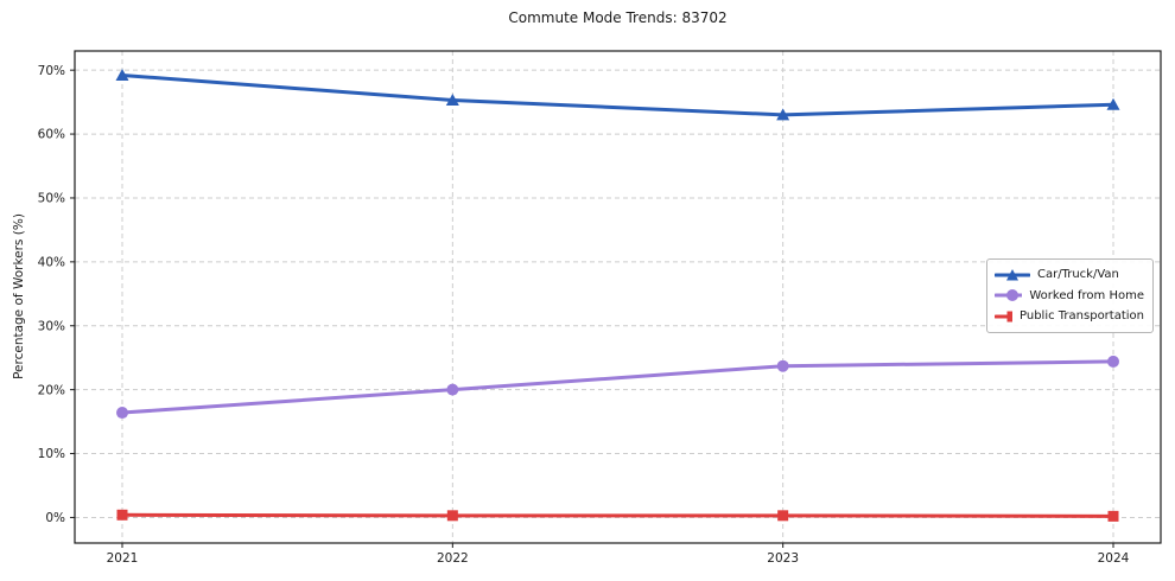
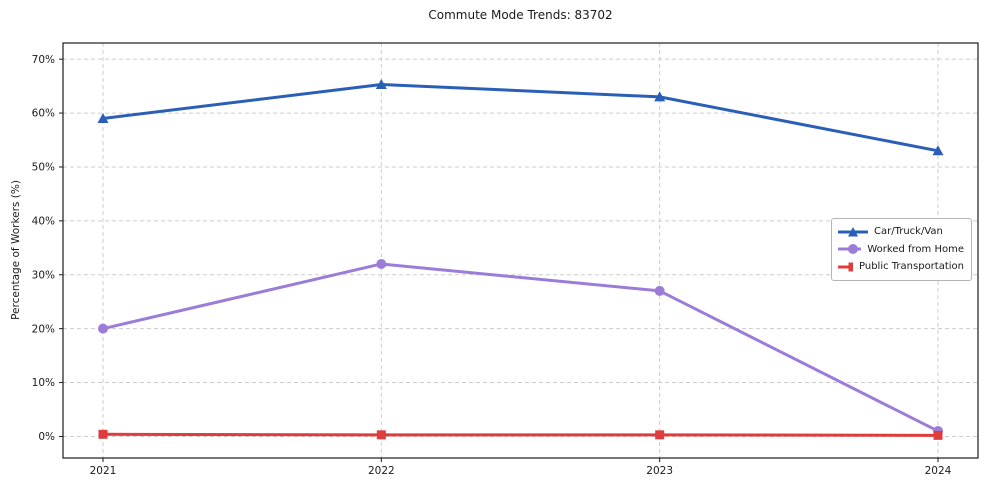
Car/Truck/Van/2021: 69% -> 59%
Worked from Home/2021: 16% -> 20%
Worked from Home/2022: 20% -> 32%
Worked from Home/2023: 24% -> 27%
Car/Truck/Van/2024: 65% -> 53%
Worked from Home/2024: 24% -> 1%
